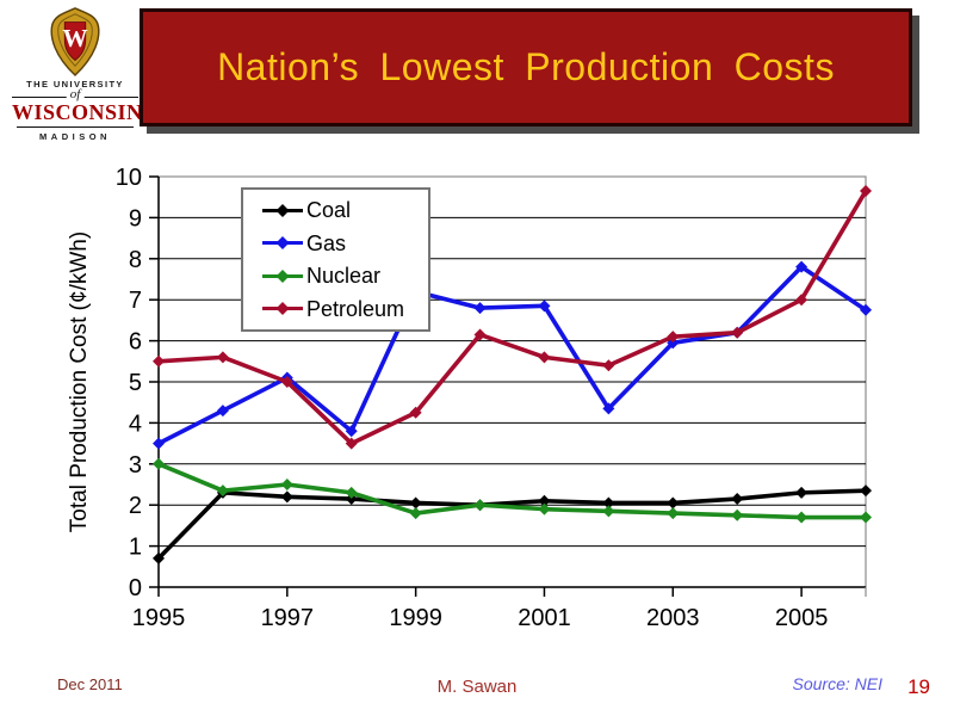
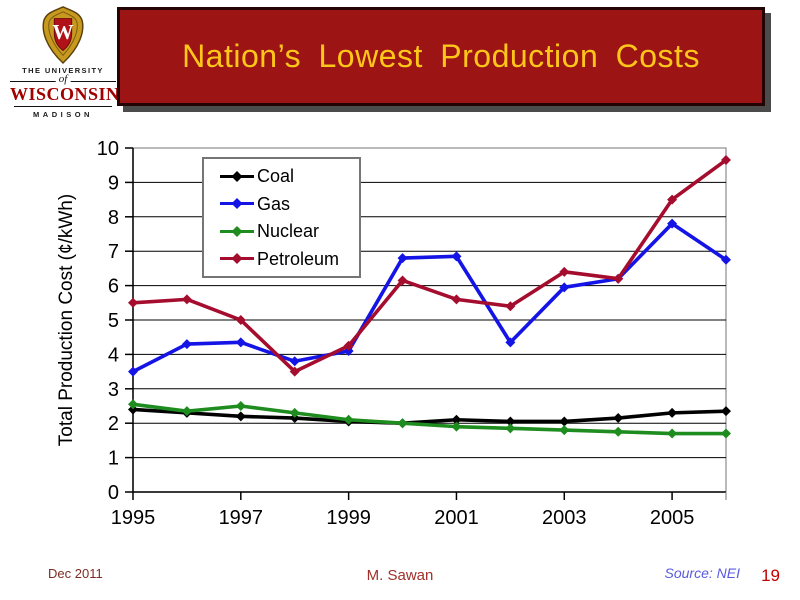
Coal/1995: 0.7 -> 2.4
Nuclear/1995: 3.0 -> 2.5
Gas/1997: 5.1 -> 4.3
Gas/1999: 7.2 -> 4.1
Nuclear/1999: 1.8 -> 2.1
Petroleum/2003: 6.1 -> 6.4
Petroleum/2005: 7.0 -> 8.5
